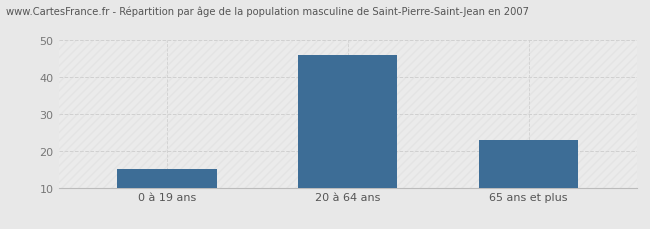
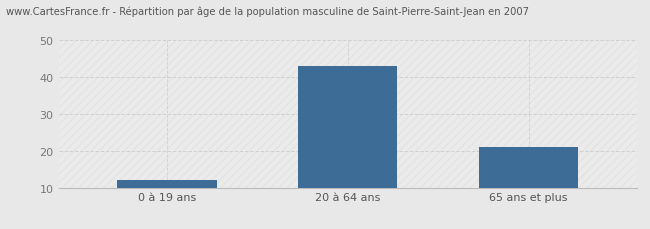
0 à 19 ans: 15 -> 12
20 à 64 ans: 46 -> 43
65 ans et plus: 23 -> 21
